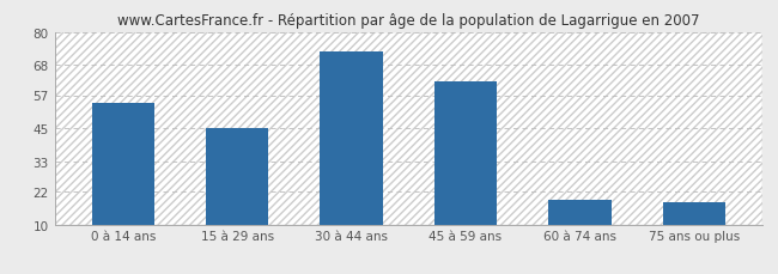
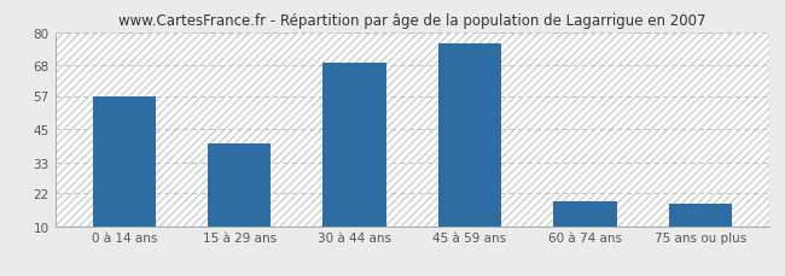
0 à 14 ans: 54 -> 57
15 à 29 ans: 45 -> 40
30 à 44 ans: 73 -> 69
45 à 59 ans: 62 -> 76
